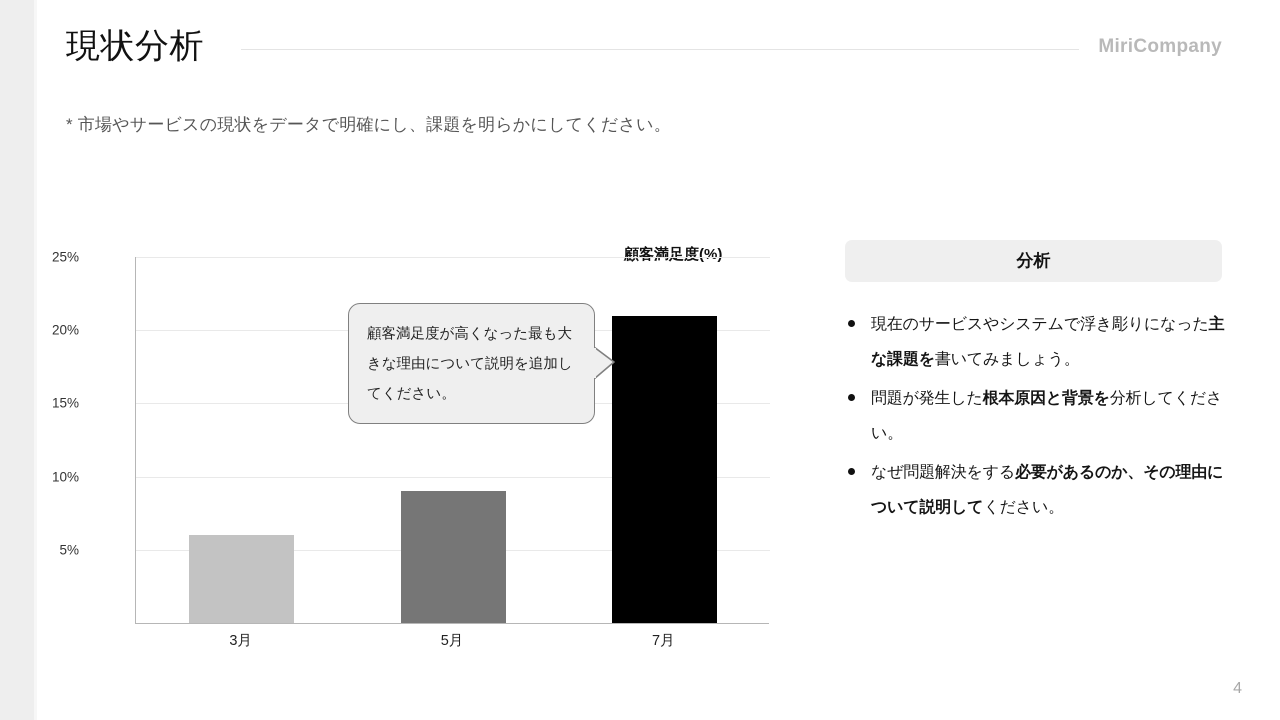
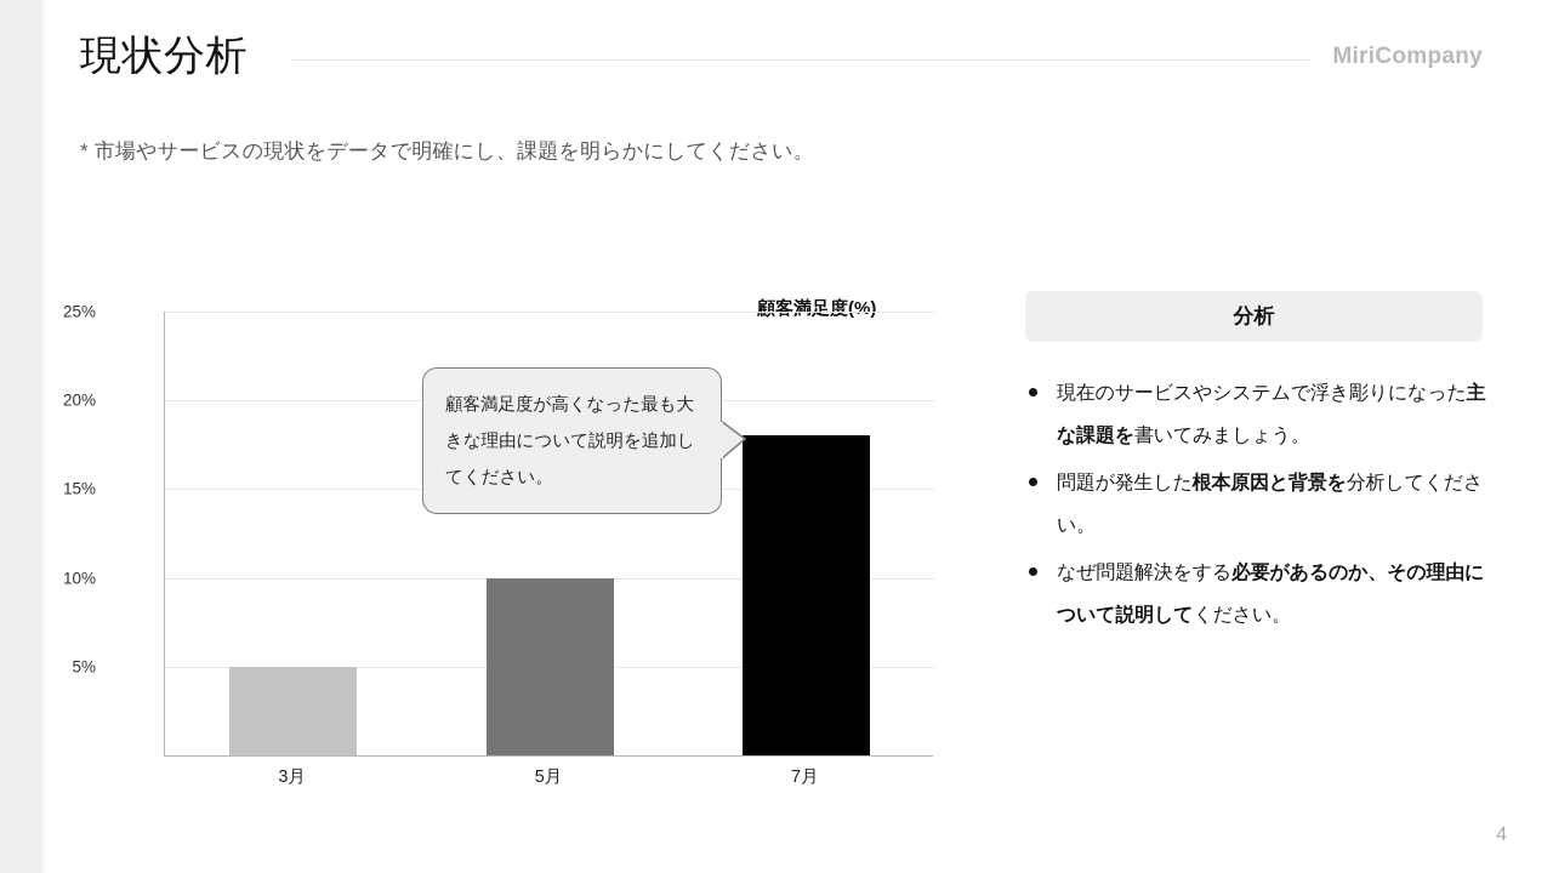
3月: 6% -> 5%
5月: 9% -> 10%
7月: 21% -> 18%
